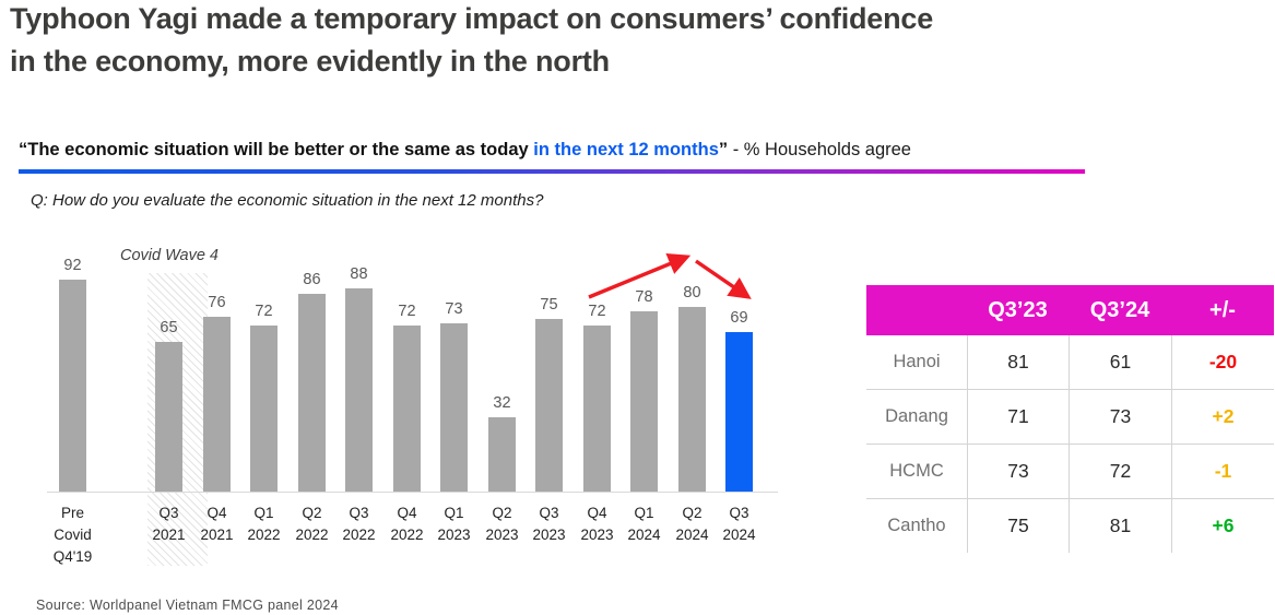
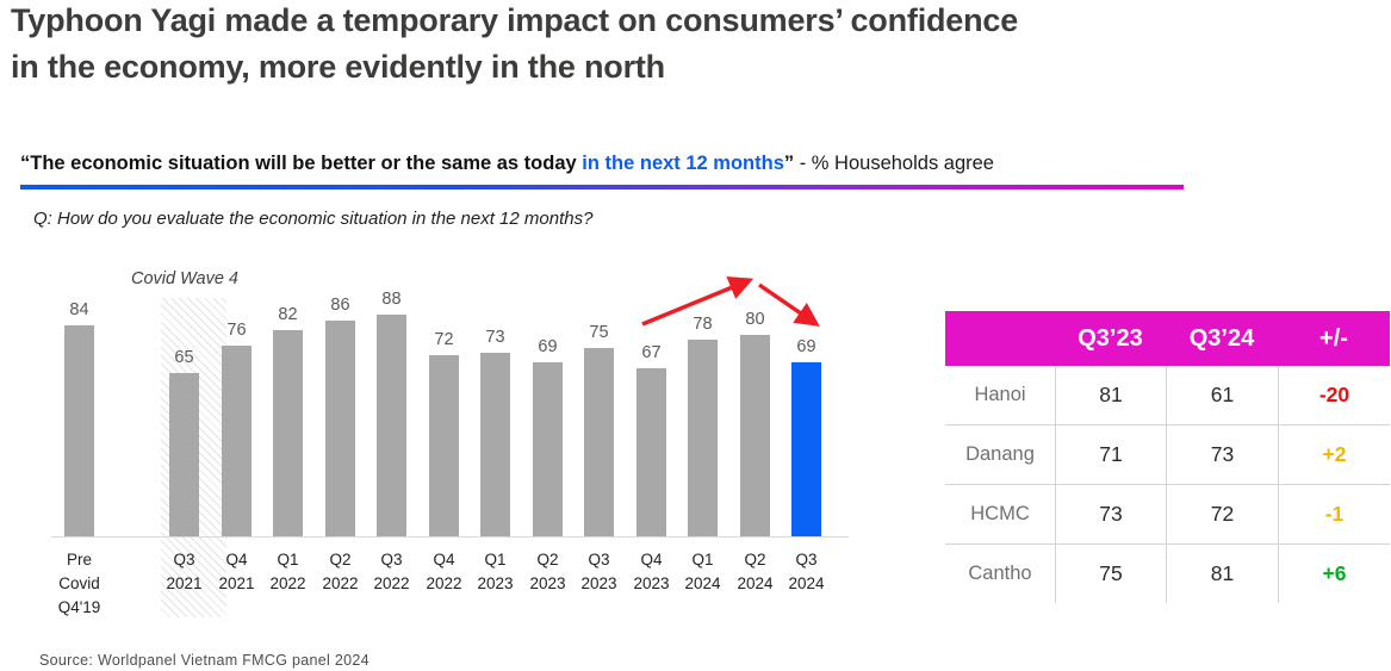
Pre Covid Q4'19: 92 -> 84
Q1 2022: 72 -> 82
Q2 2023: 32 -> 69
Q4 2023: 72 -> 67
